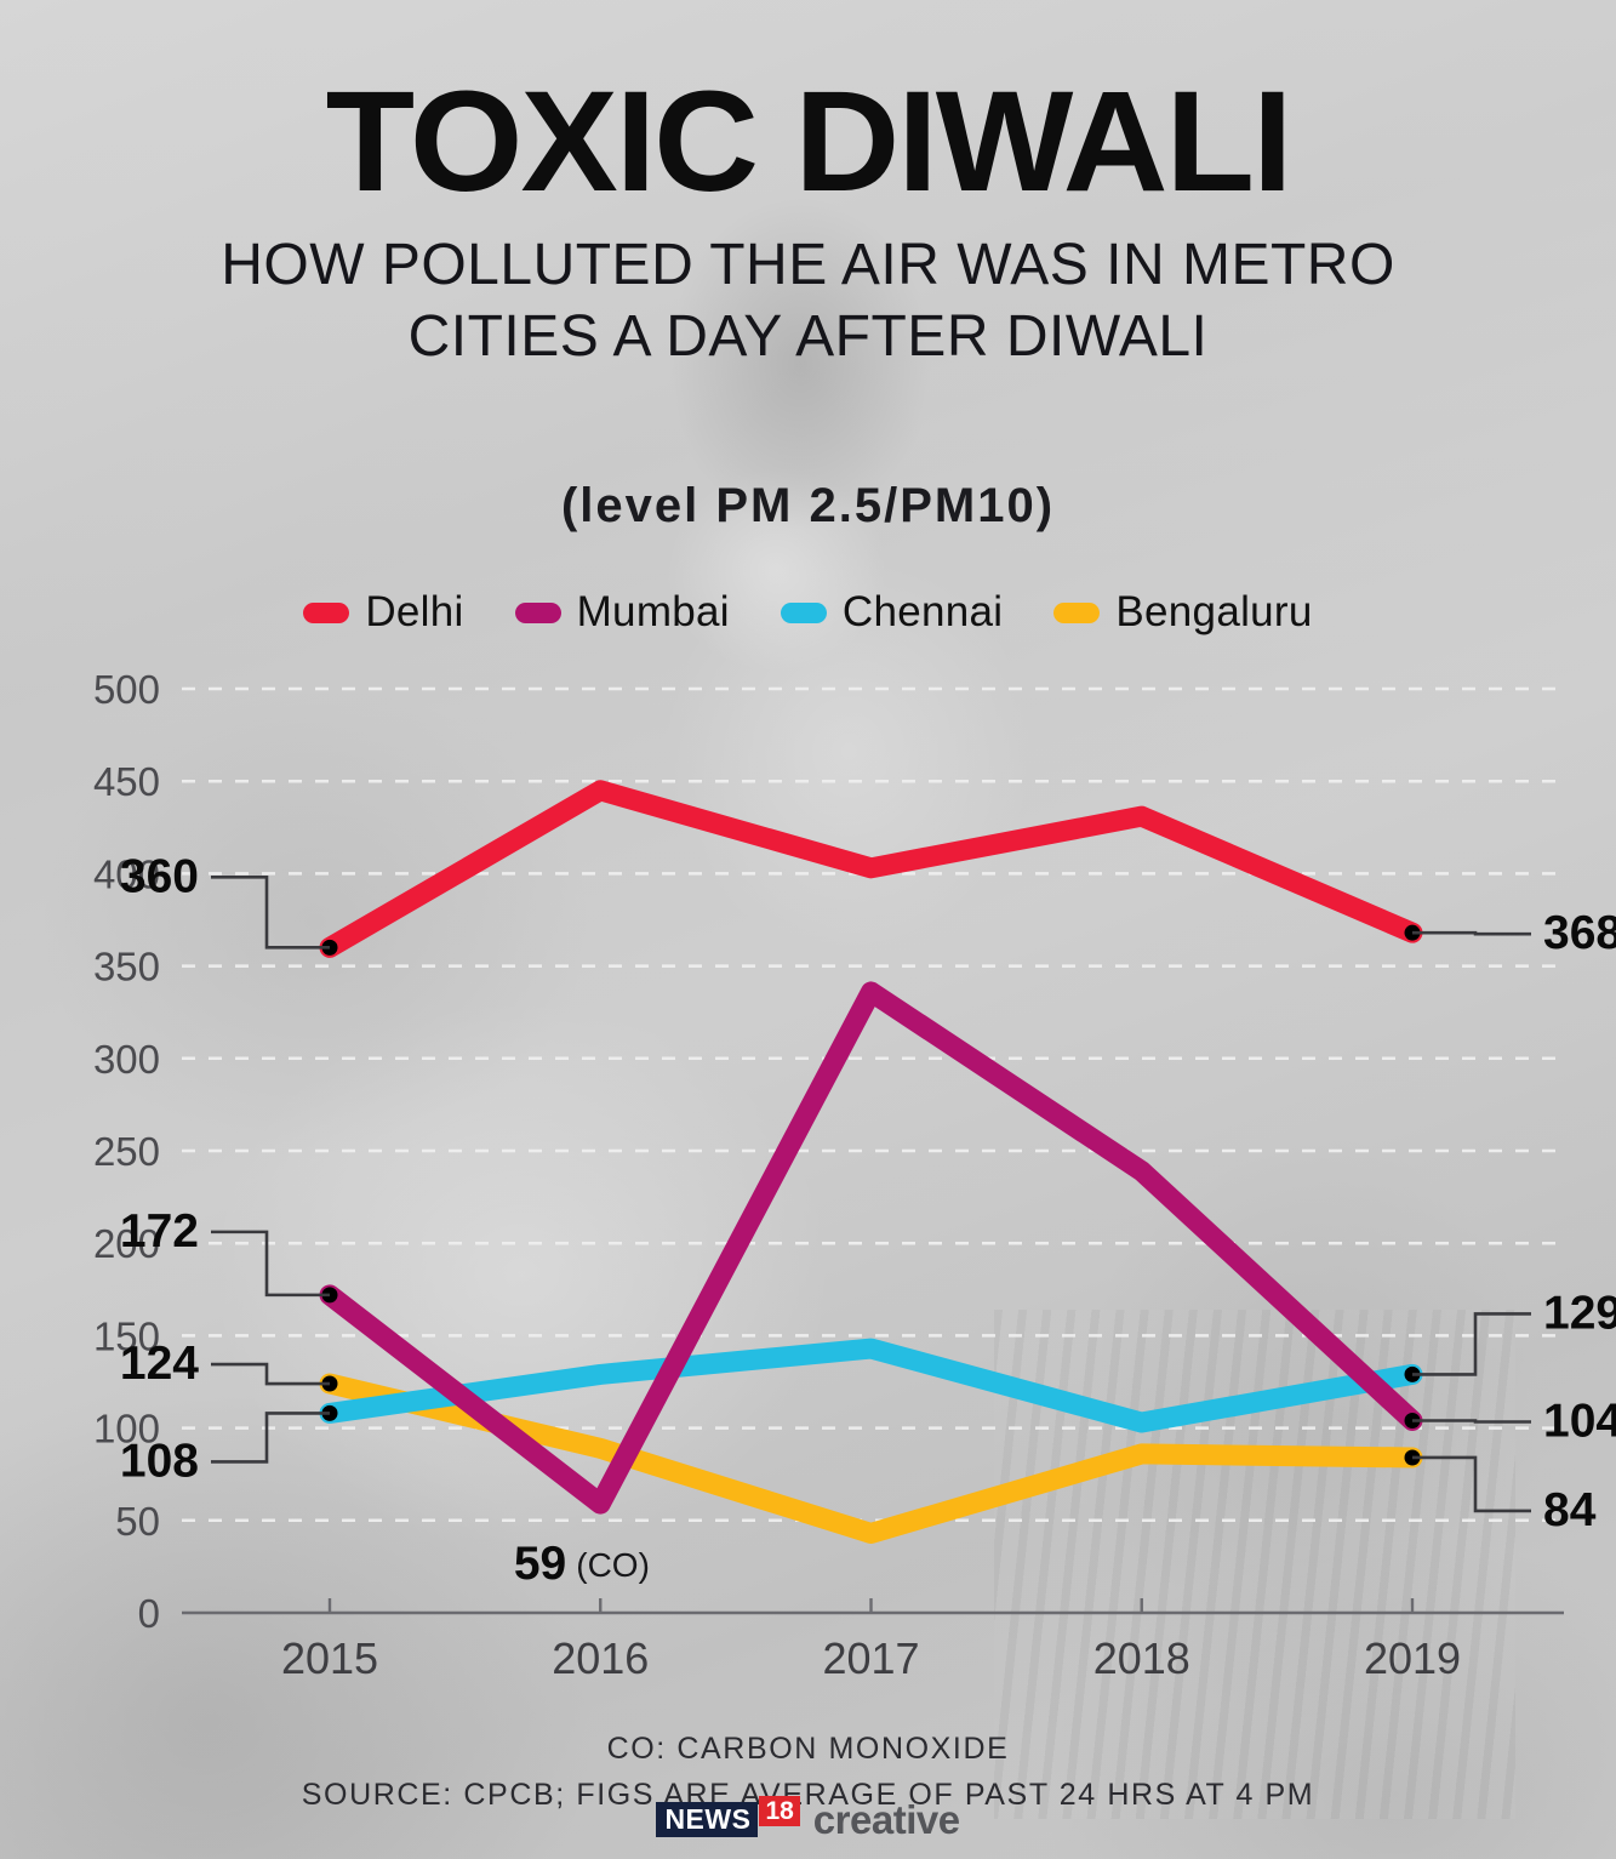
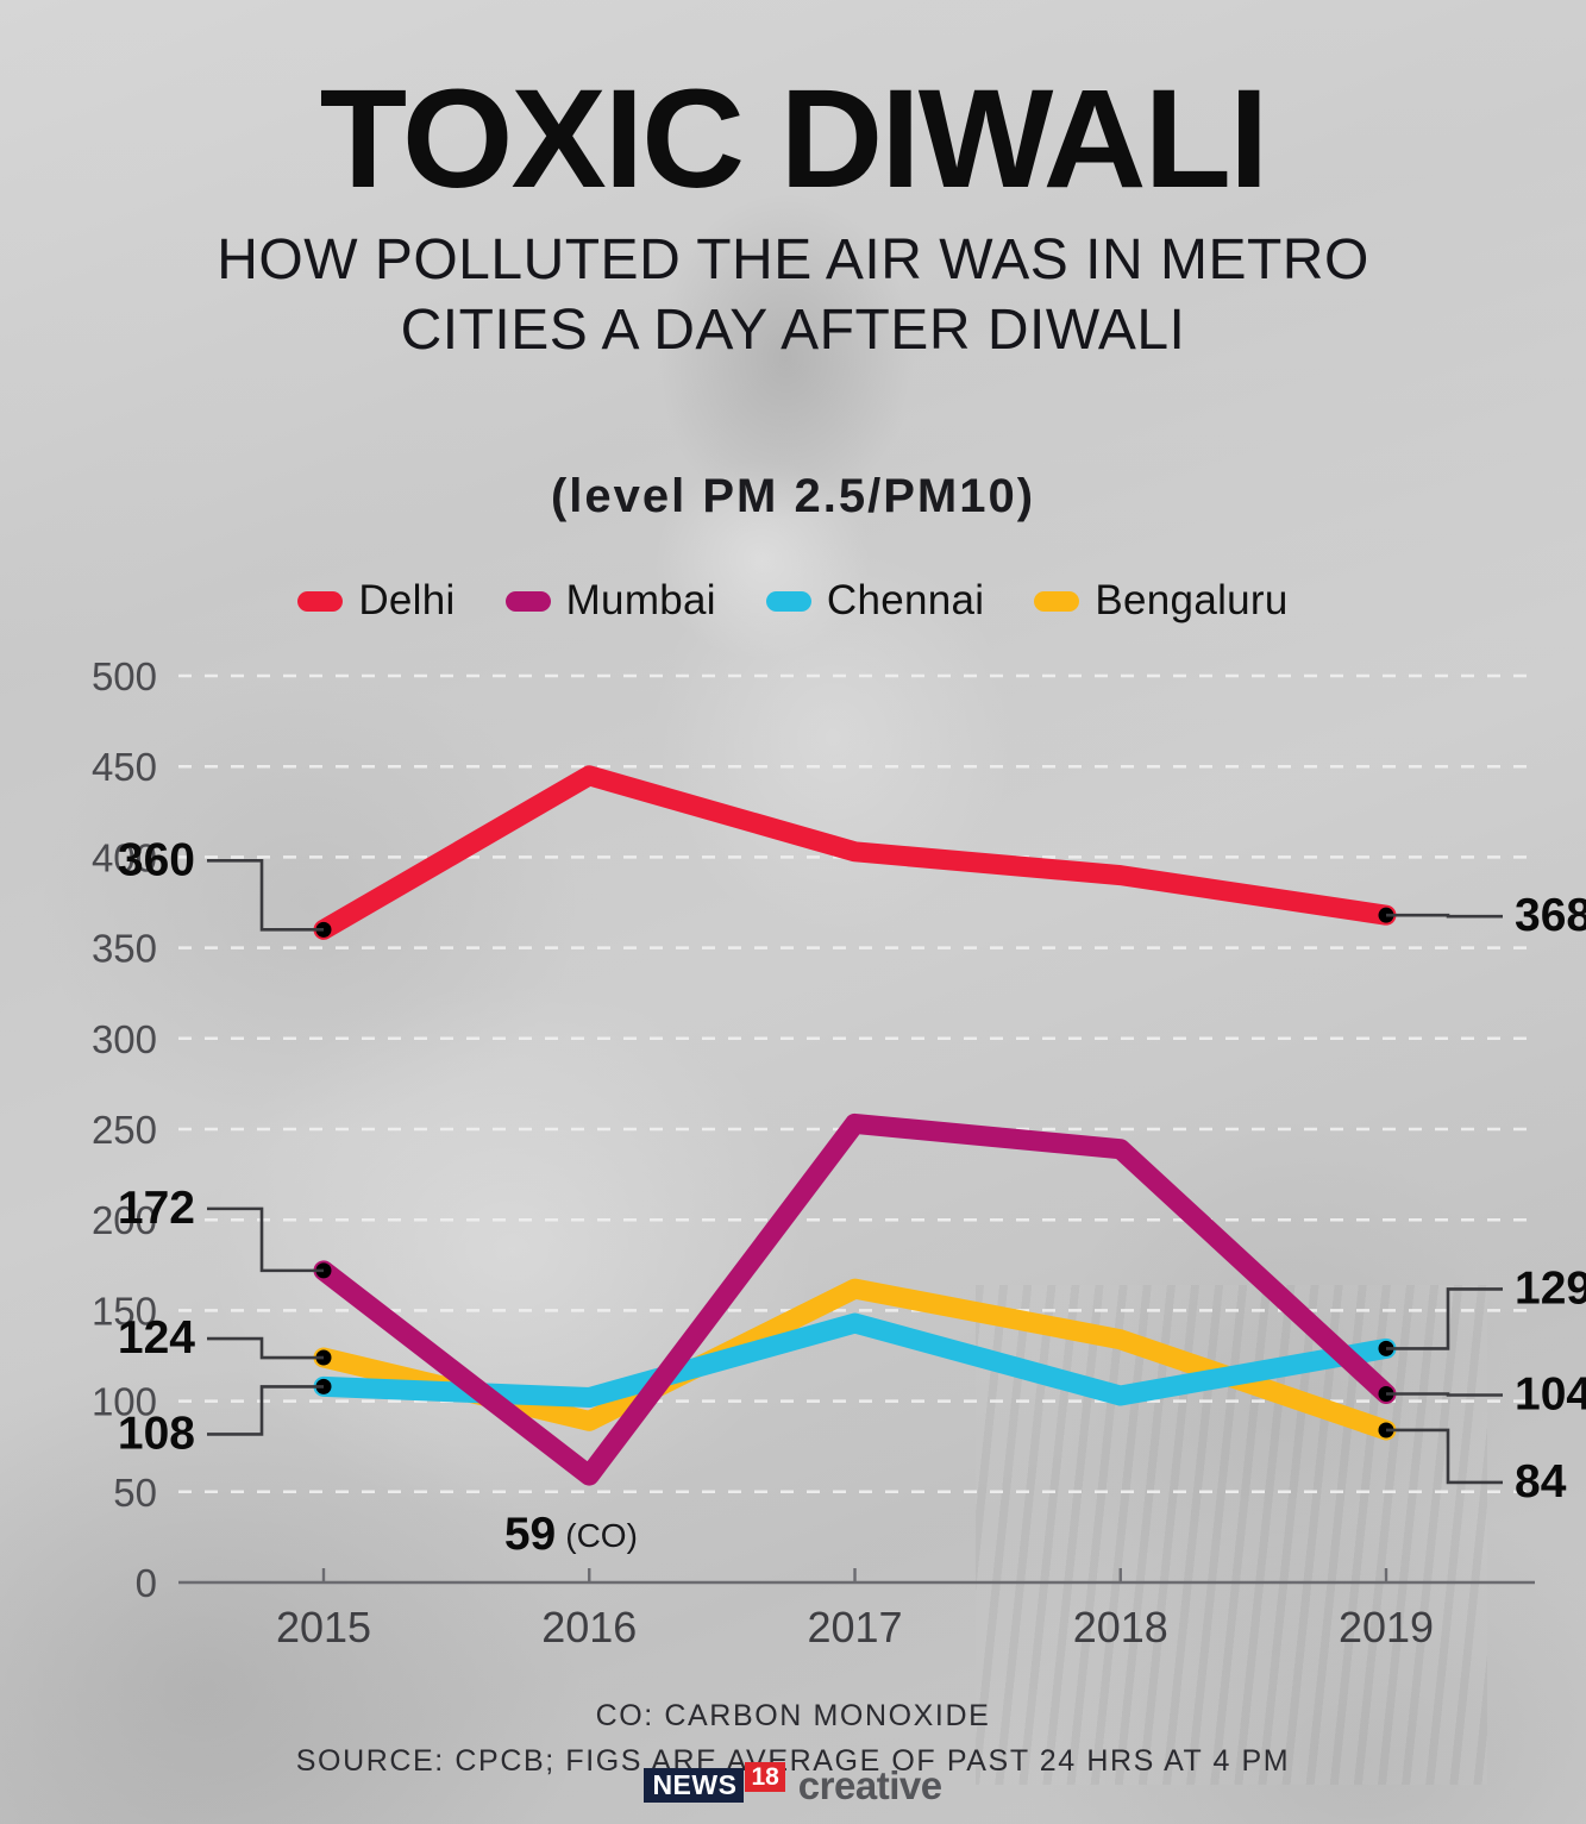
Chennai/2016: 129 -> 102
Mumbai/2017: 336 -> 253
Bengaluru/2017: 43 -> 162
Delhi/2018: 431 -> 390
Bengaluru/2018: 86 -> 134
